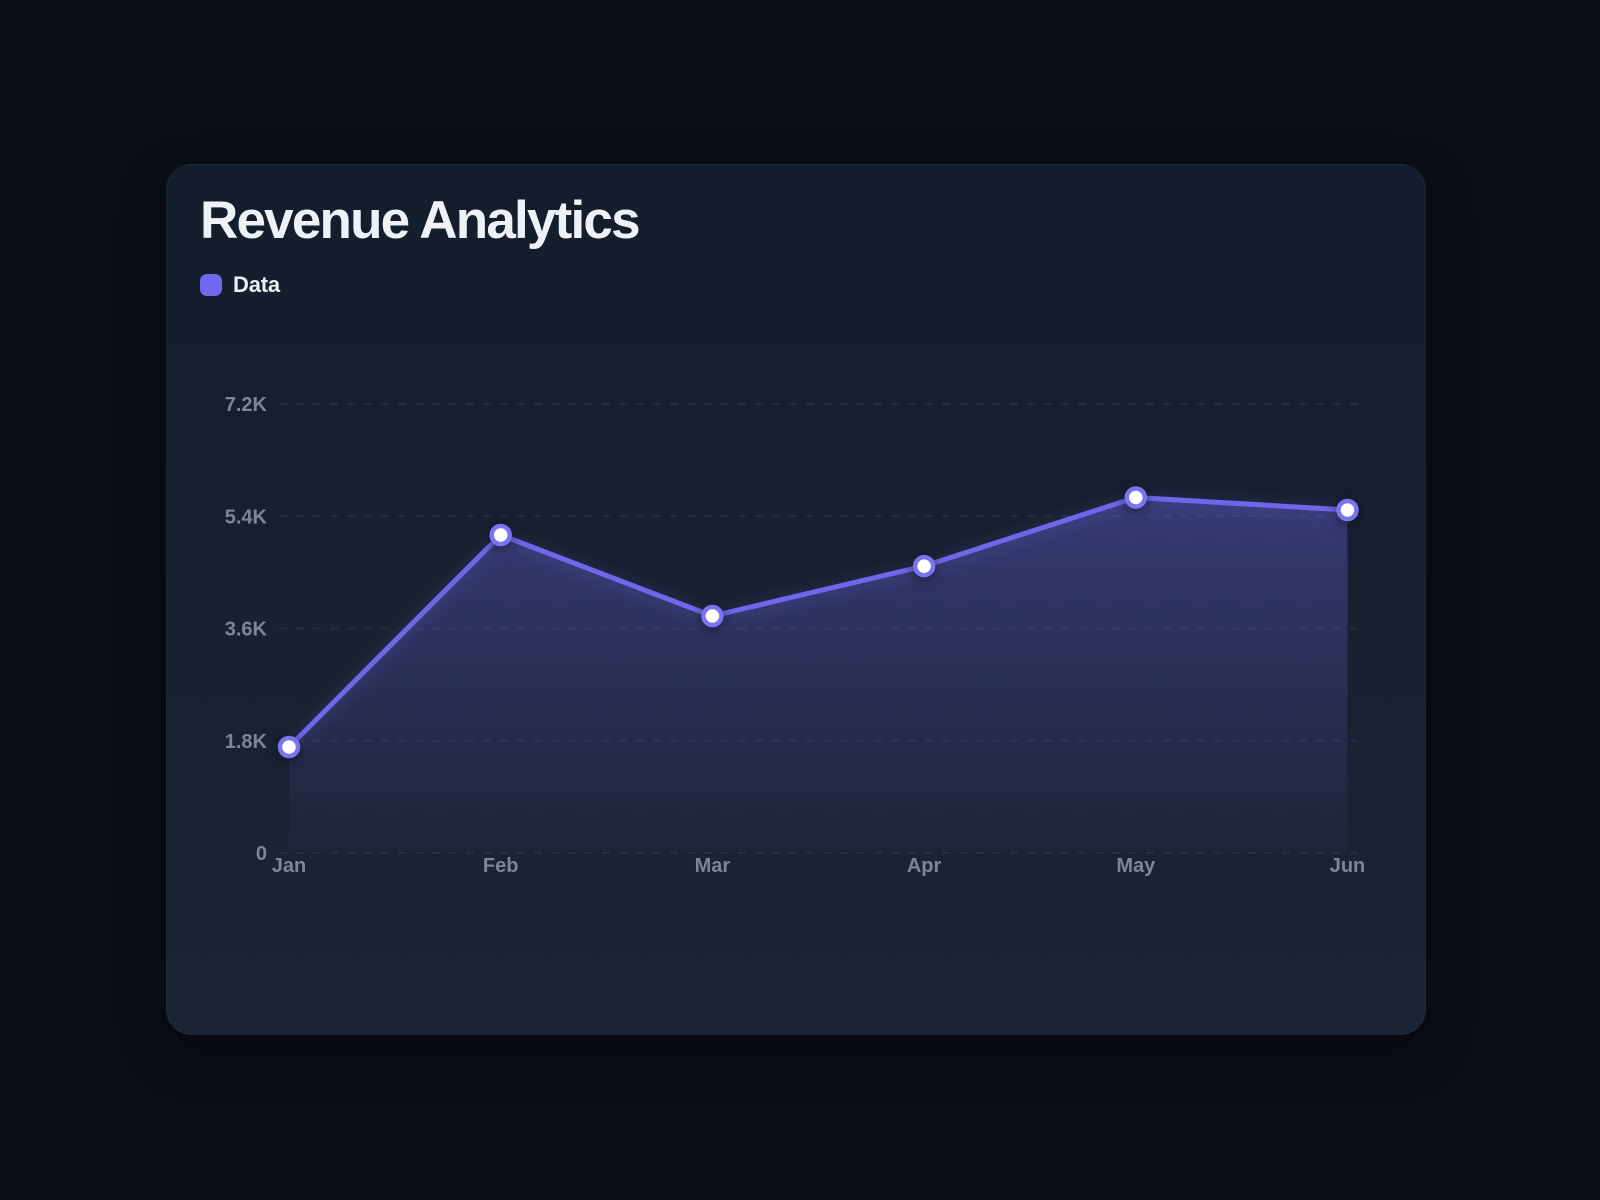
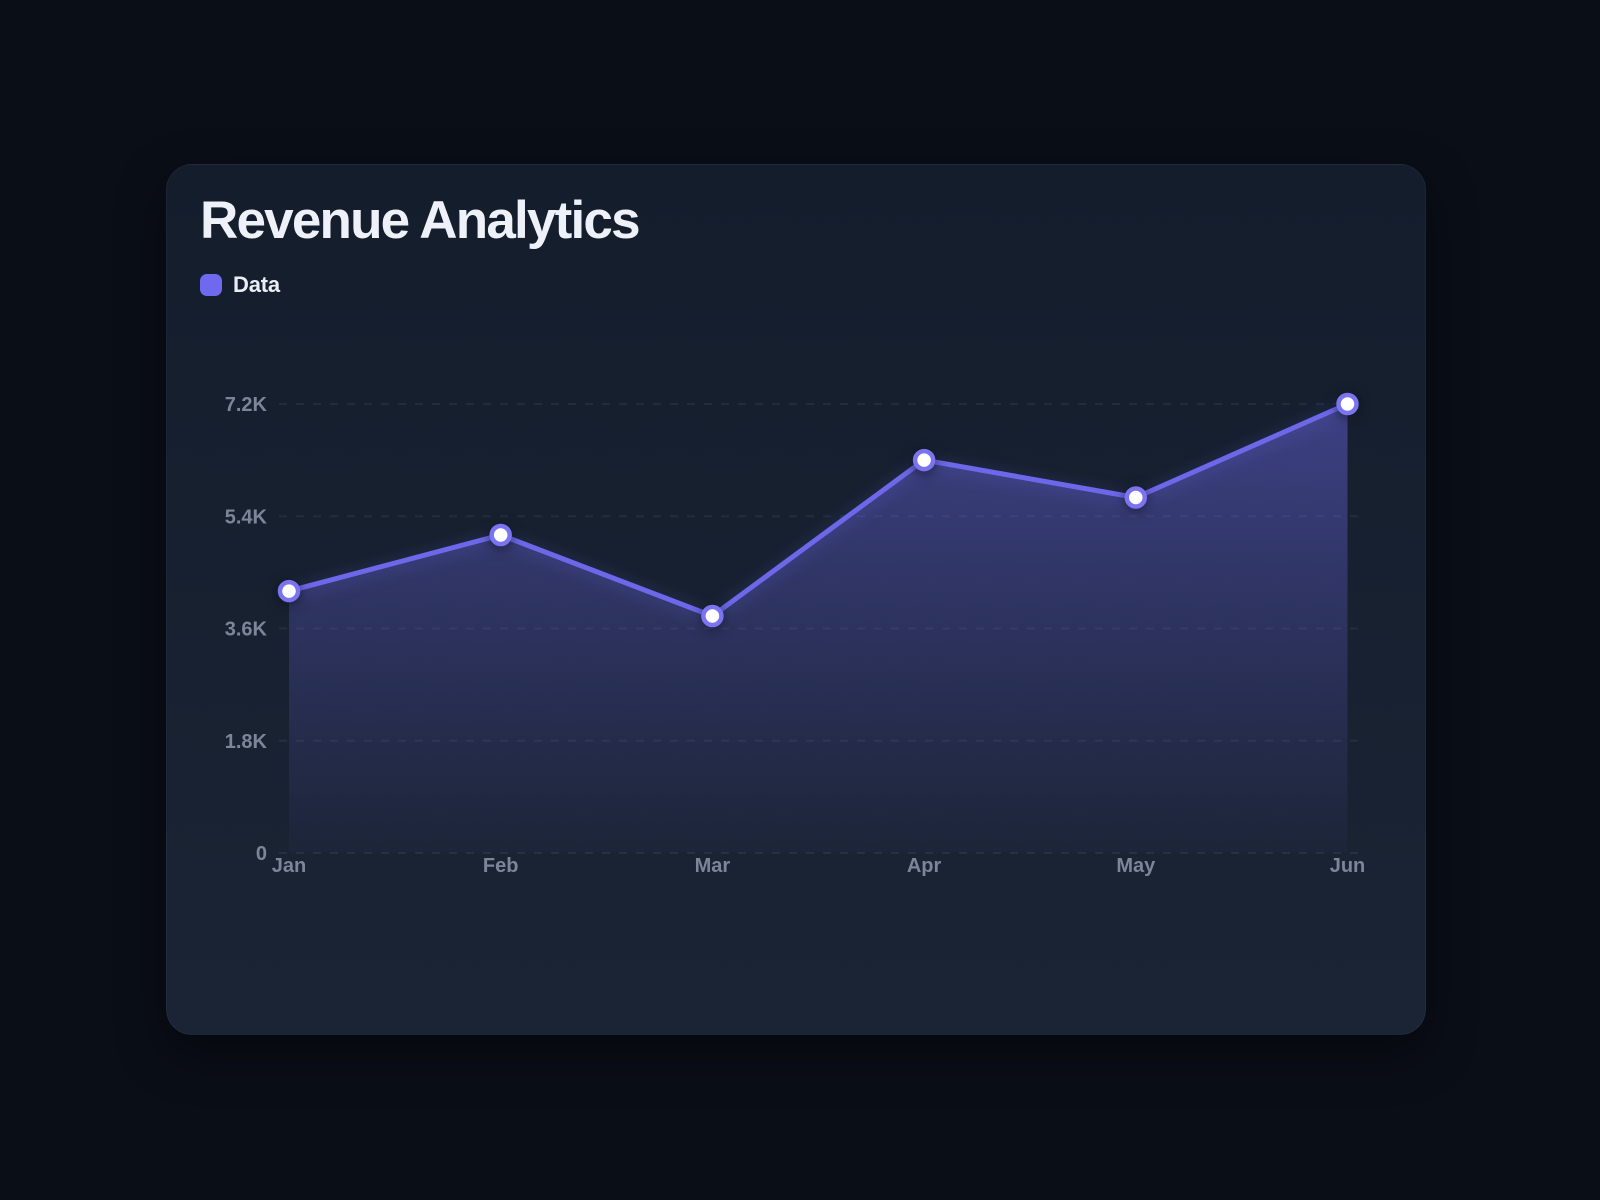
Jan: 1.7K -> 4.2K
Apr: 4.6K -> 6.3K
Jun: 5.5K -> 7.2K
